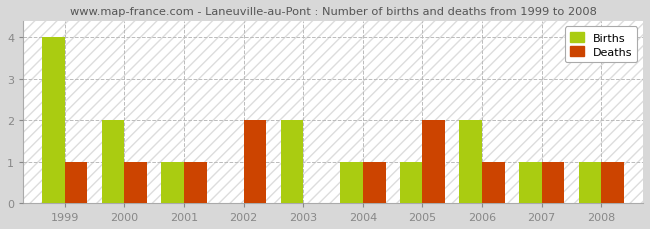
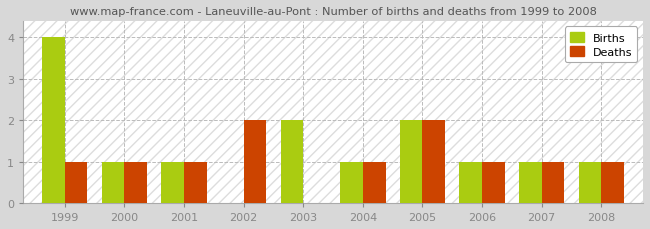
Births/2000: 2 -> 1
Births/2005: 1 -> 2
Births/2006: 2 -> 1
